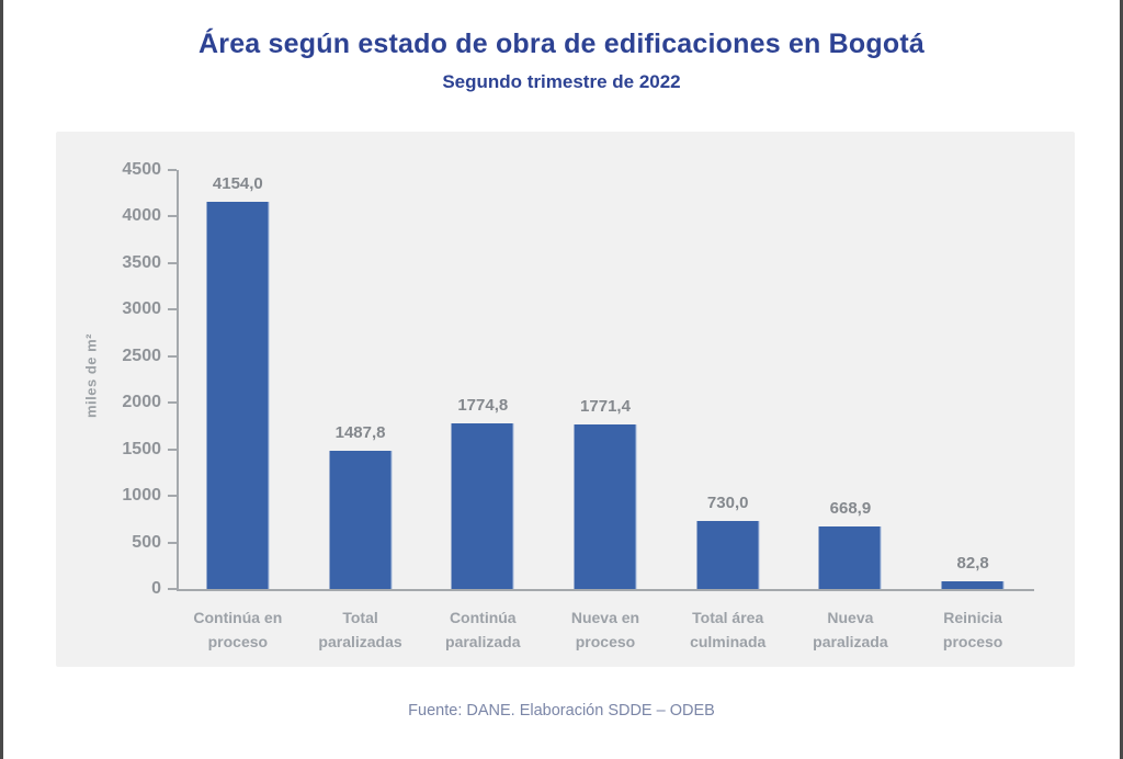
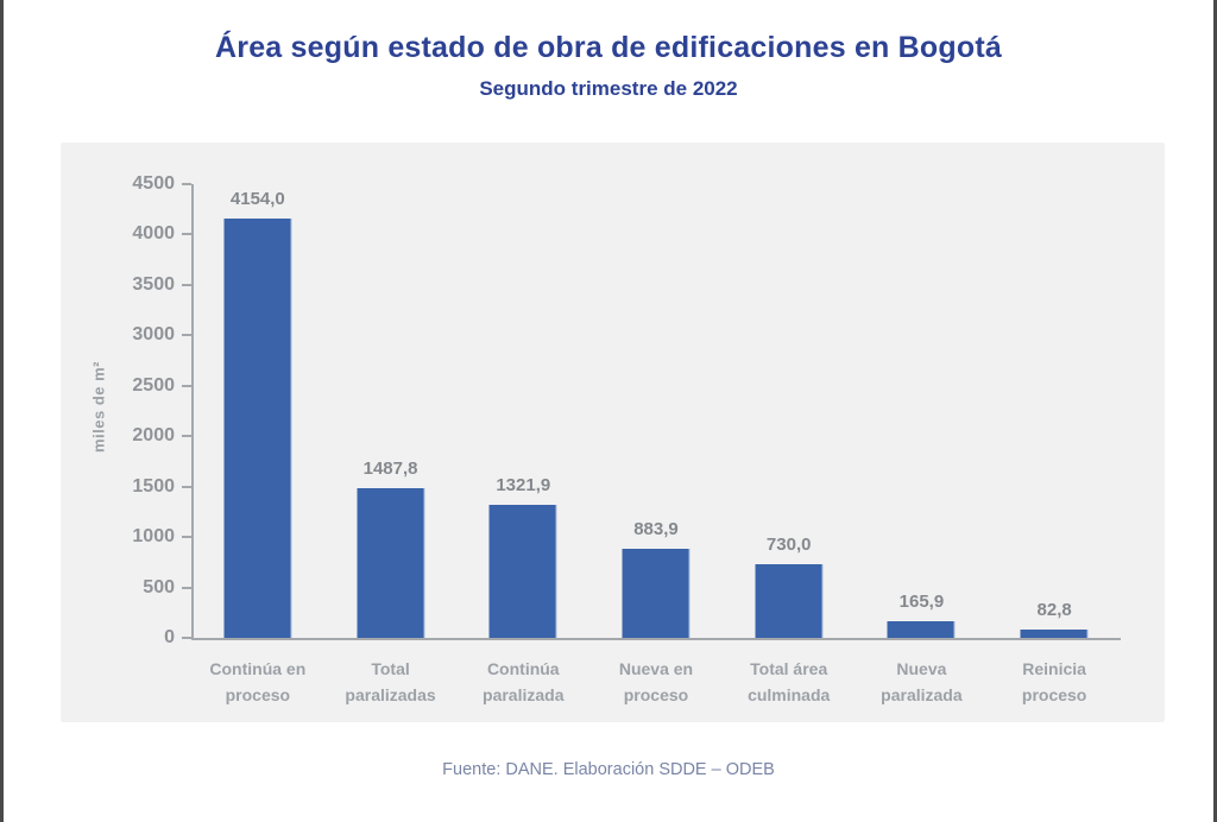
Continúa paralizada: 1774,8 -> 1321,9
Nueva en proceso: 1771,4 -> 883,9
Nueva paralizada: 668,9 -> 165,9
